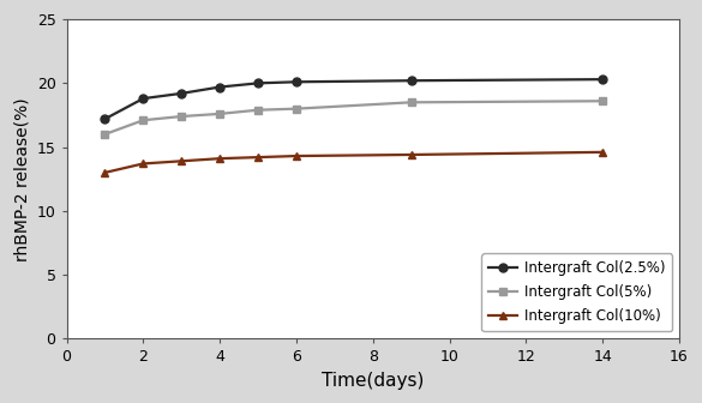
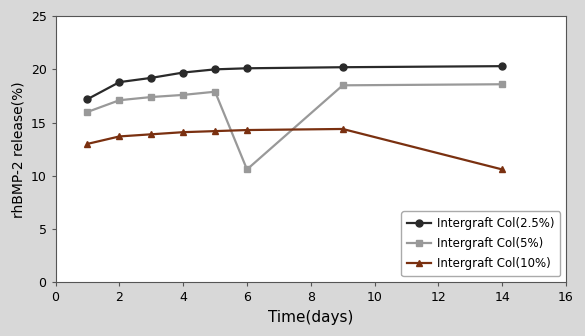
Intergraft Col(5%)/6: 18.0 -> 10.6
Intergraft Col(10%)/14: 14.6 -> 10.6
